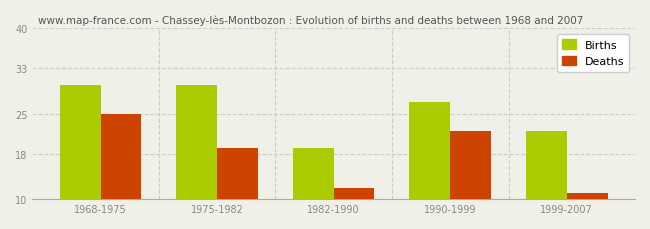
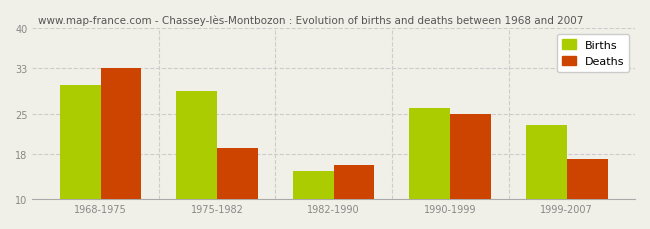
Deaths/1968-1975: 25 -> 33
Births/1975-1982: 30 -> 29
Births/1982-1990: 19 -> 15
Deaths/1982-1990: 12 -> 16
Births/1990-1999: 27 -> 26
Deaths/1990-1999: 22 -> 25
Births/1999-2007: 22 -> 23
Deaths/1999-2007: 11 -> 17
